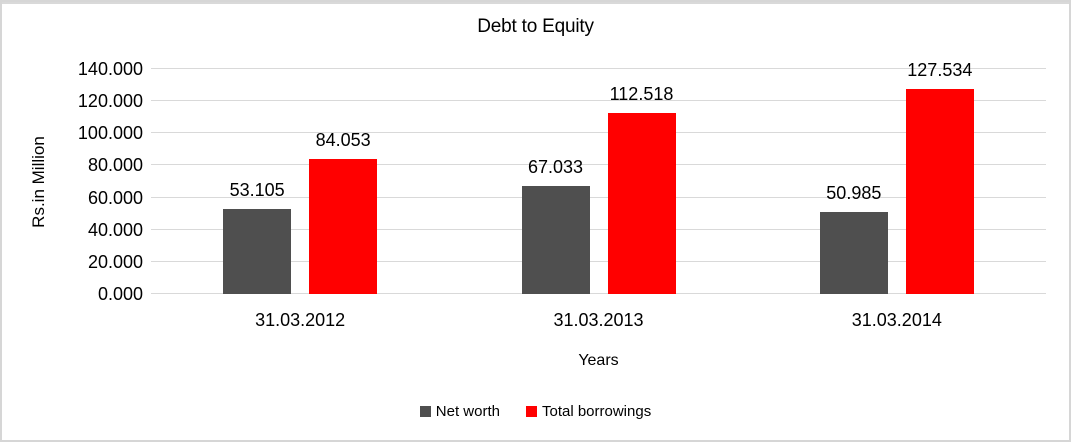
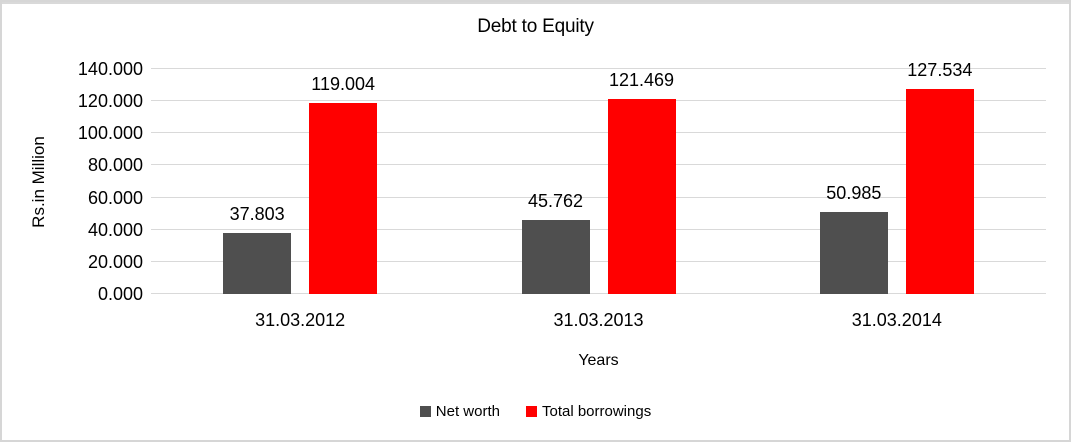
Net worth/31.03.2012: 53.105 -> 37.803
Total borrowings/31.03.2012: 84.053 -> 119.004
Net worth/31.03.2013: 67.033 -> 45.762
Total borrowings/31.03.2013: 112.518 -> 121.469
